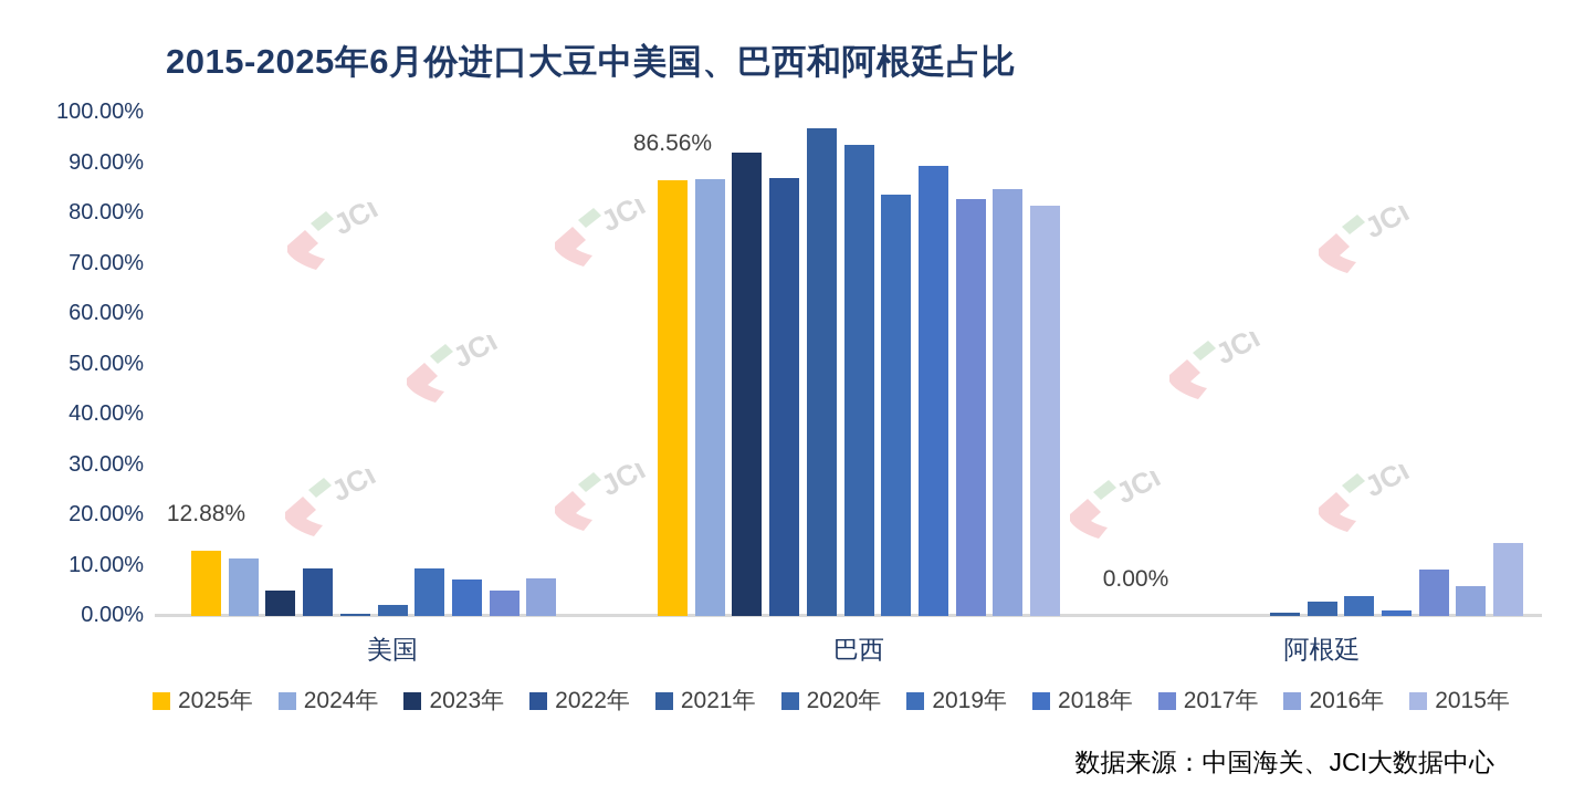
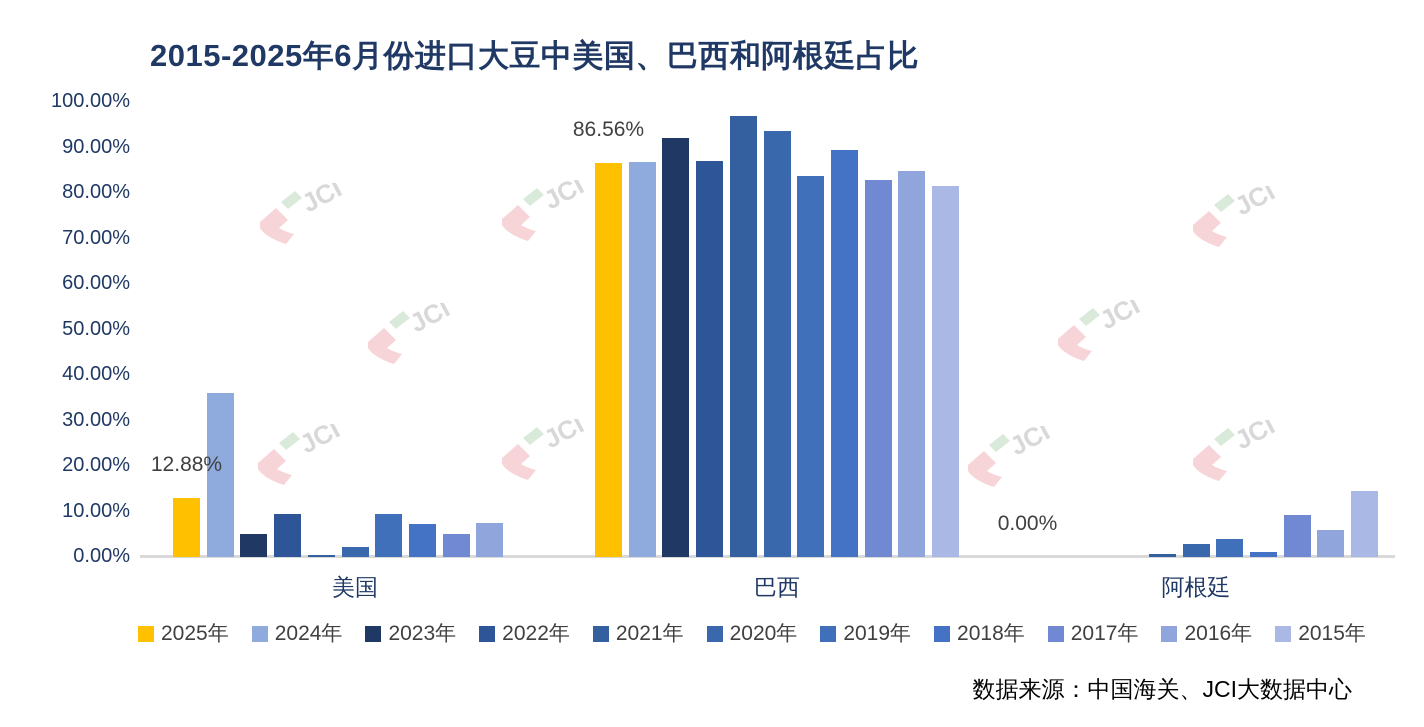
2024年/美国: 11% -> 36%
